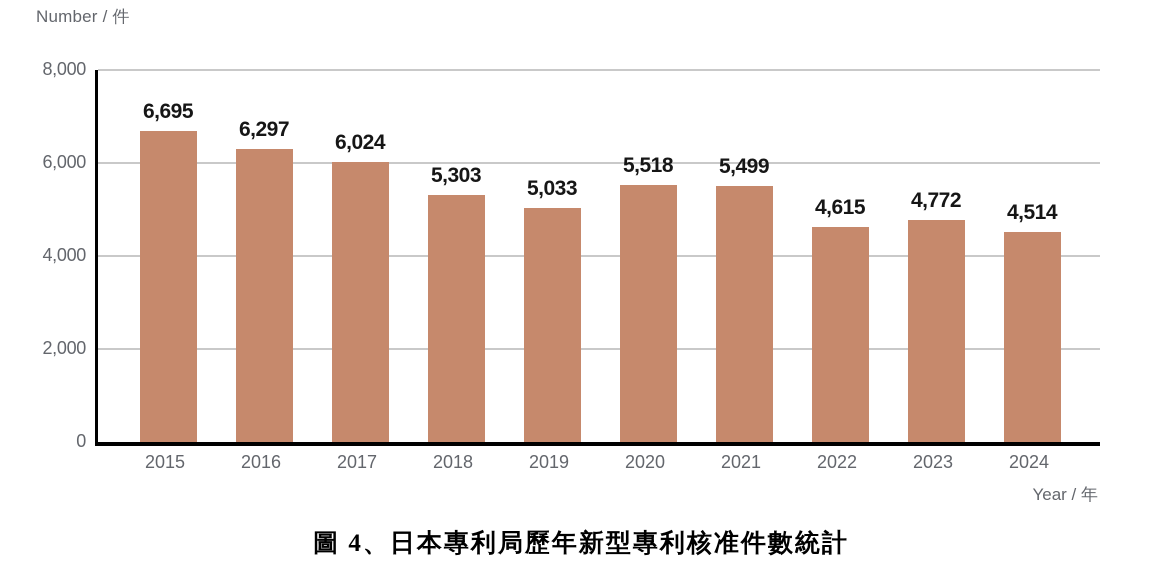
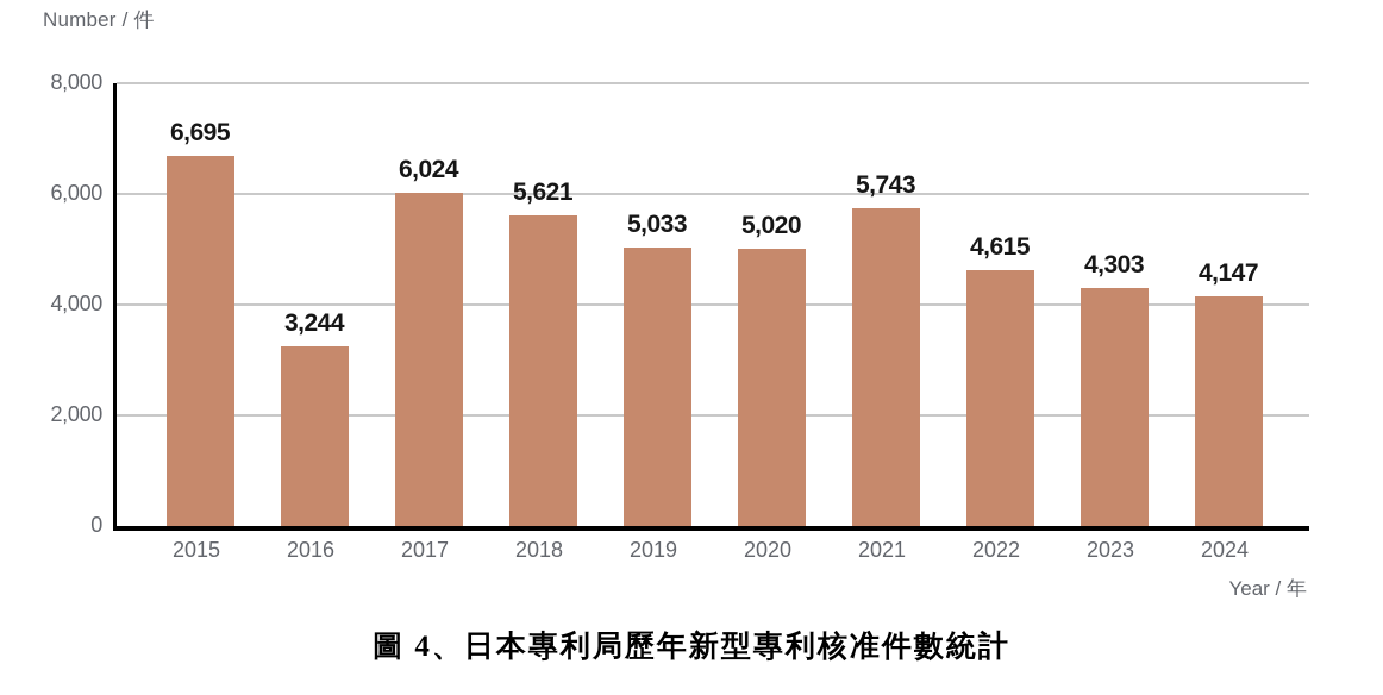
2016: 6,297 -> 3,244
2018: 5,303 -> 5,621
2020: 5,518 -> 5,020
2021: 5,499 -> 5,743
2023: 4,772 -> 4,303
2024: 4,514 -> 4,147
